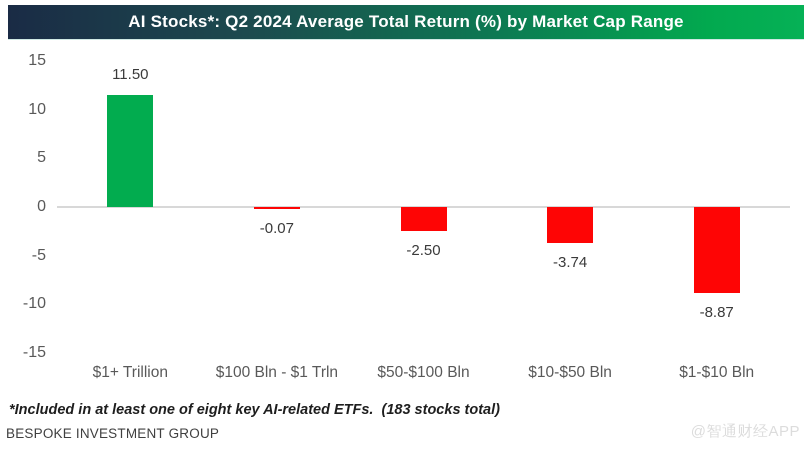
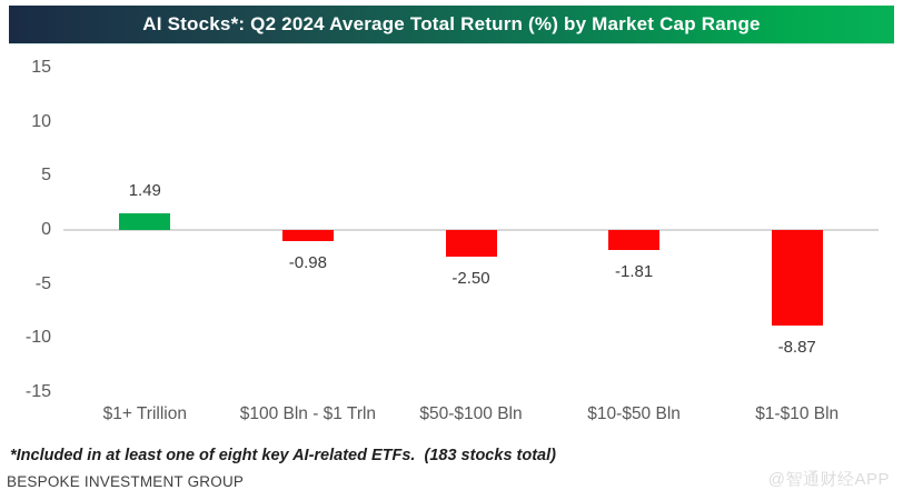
$1+ Trillion: 11.50 -> 1.49
$100 Bln - $1 Trln: -0.07 -> -0.98
$10-$50 Bln: -3.74 -> -1.81
